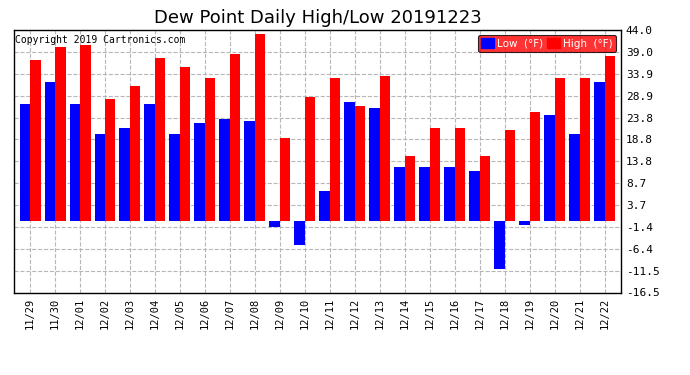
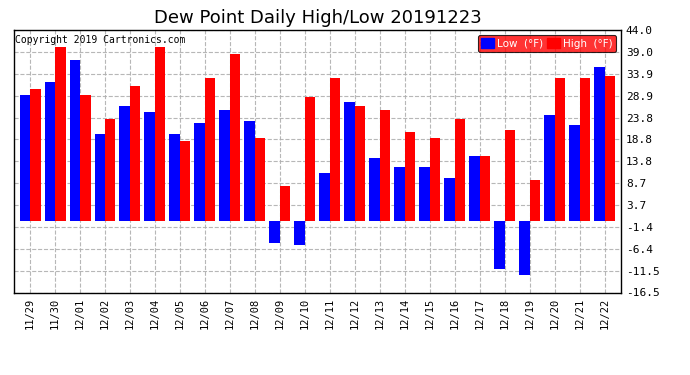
Low (°F)/11/29: 27.0 -> 29.0
High (°F)/11/29: 37.0 -> 30.5
Low (°F)/12/01: 27.0 -> 37.0
High (°F)/12/01: 40.5 -> 29.0
High (°F)/12/02: 28.0 -> 23.5
Low (°F)/12/03: 21.5 -> 26.5
Low (°F)/12/04: 27.0 -> 25.0
High (°F)/12/04: 37.5 -> 40.0
High (°F)/12/05: 35.5 -> 18.5
Low (°F)/12/07: 23.5 -> 25.5
High (°F)/12/08: 43.0 -> 19.0
Low (°F)/12/09: -1.4 -> -5.0
High (°F)/12/09: 19.0 -> 8.0
Low (°F)/12/11: 7.0 -> 11.0
Low (°F)/12/13: 26.0 -> 14.5
High (°F)/12/13: 33.5 -> 25.5
High (°F)/12/14: 15.0 -> 20.5
High (°F)/12/15: 21.5 -> 19.0
Low (°F)/12/16: 12.5 -> 10.0
High (°F)/12/16: 21.5 -> 23.5
Low (°F)/12/17: 11.5 -> 15.0
Low (°F)/12/19: -1.0 -> -12.5
High (°F)/12/19: 25.0 -> 9.5
Low (°F)/12/21: 20.0 -> 22.0
Low (°F)/12/22: 32.0 -> 35.5
High (°F)/12/22: 38.0 -> 33.5
